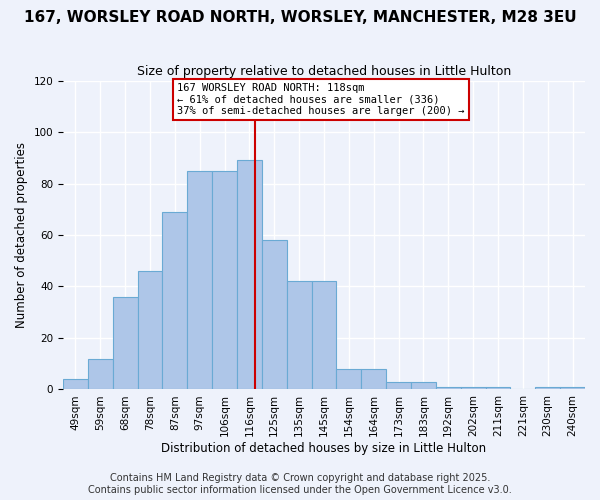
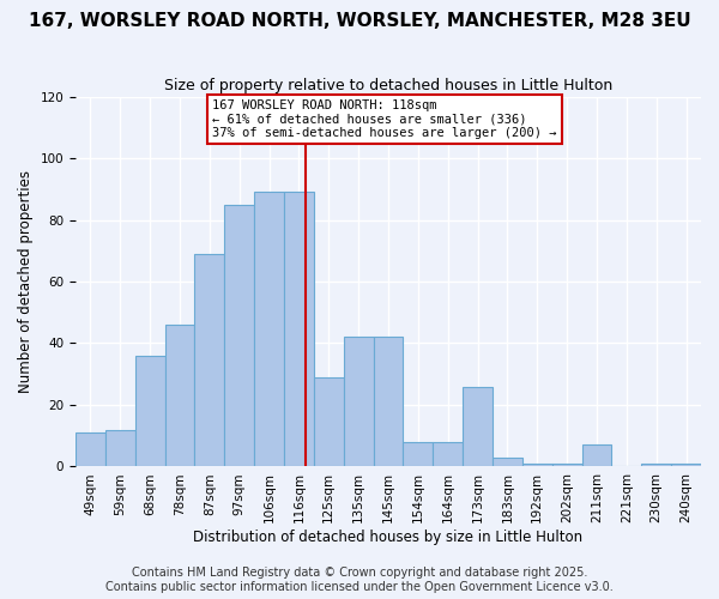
49sqm: 4 -> 11
106sqm: 85 -> 89
125sqm: 58 -> 29
173sqm: 3 -> 26
211sqm: 1 -> 7
